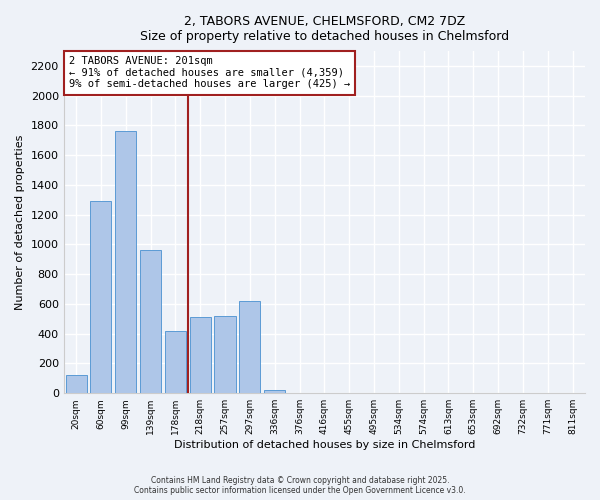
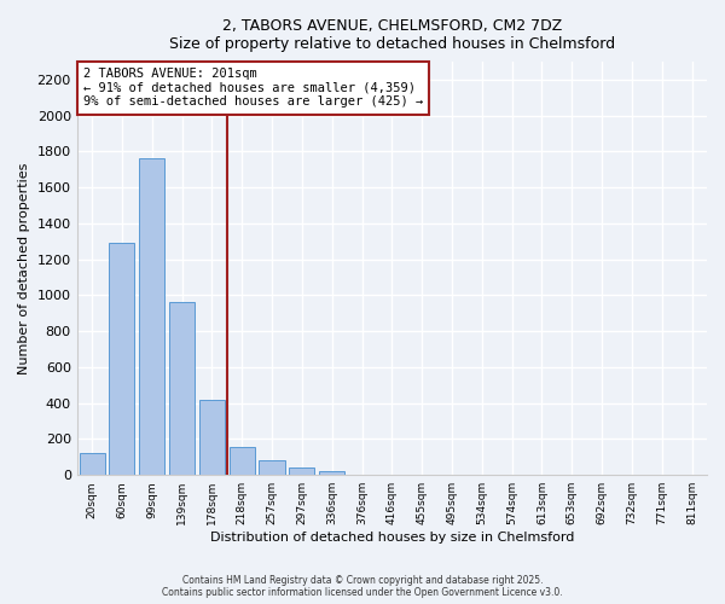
218sqm: 510 -> 160
257sqm: 520 -> 80
297sqm: 620 -> 40
